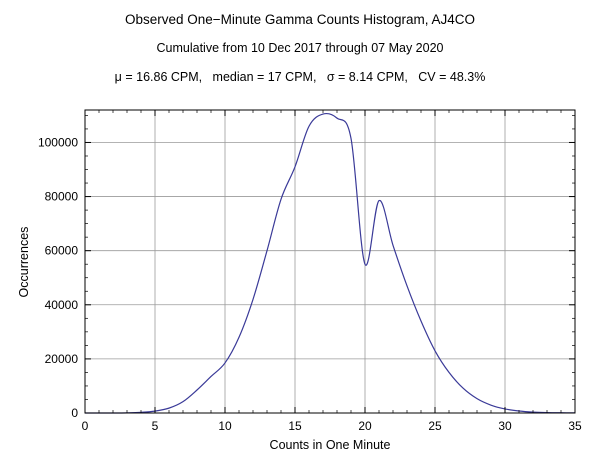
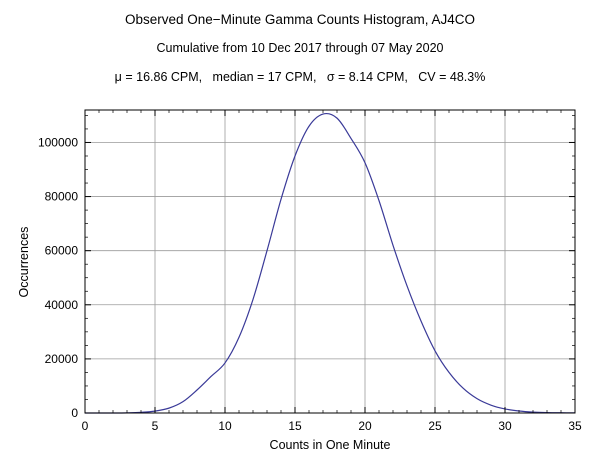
15: 91000 -> 95000
20: 55000 -> 92000
